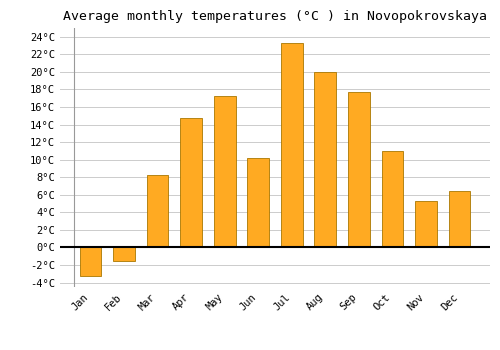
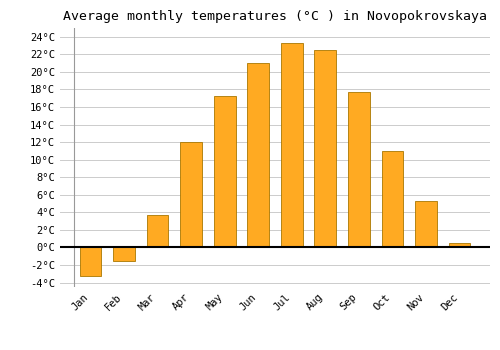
Mar: 8.2°C -> 3.7°C
Apr: 14.8°C -> 12.0°C
Jun: 10.2°C -> 21.0°C
Aug: 20.0°C -> 22.5°C
Dec: 6.4°C -> 0.5°C
